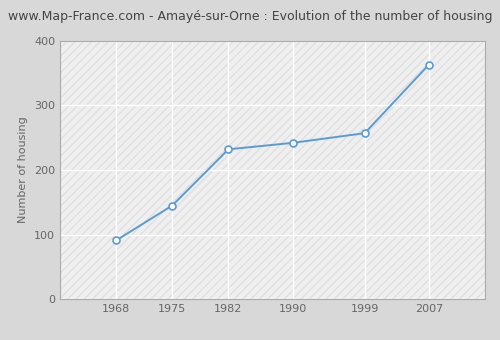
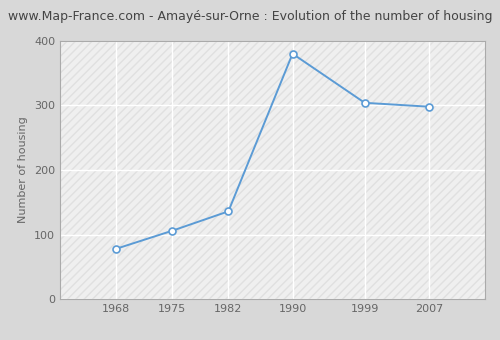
1968: 91 -> 78
1975: 145 -> 106
1982: 232 -> 136
1990: 242 -> 380
1999: 257 -> 304
2007: 363 -> 298
